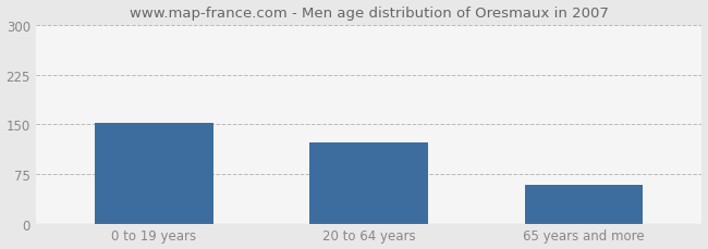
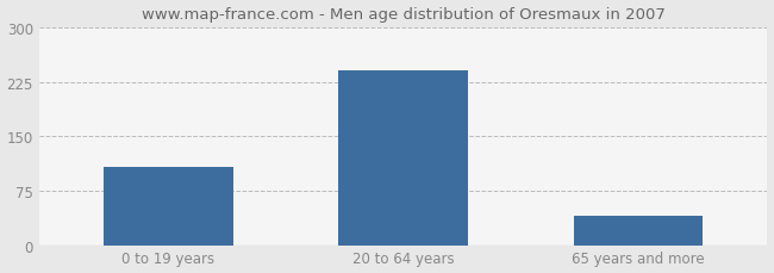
0 to 19 years: 152 -> 107
20 to 64 years: 122 -> 240
65 years and more: 58 -> 40
